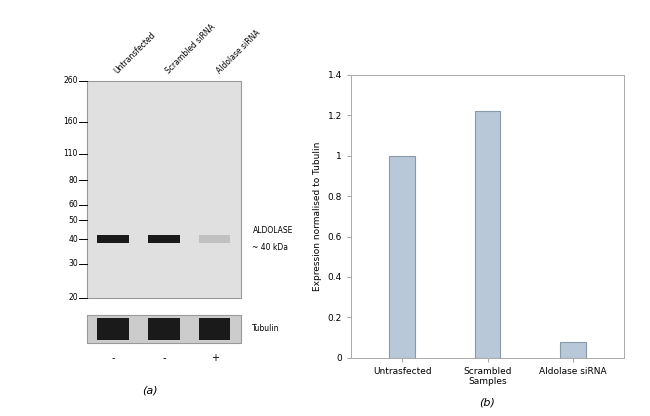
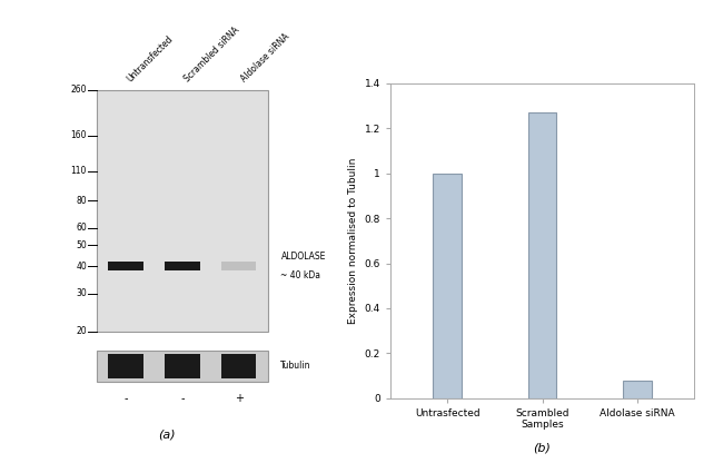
Scrambled Samples: 1.22 -> 1.27
